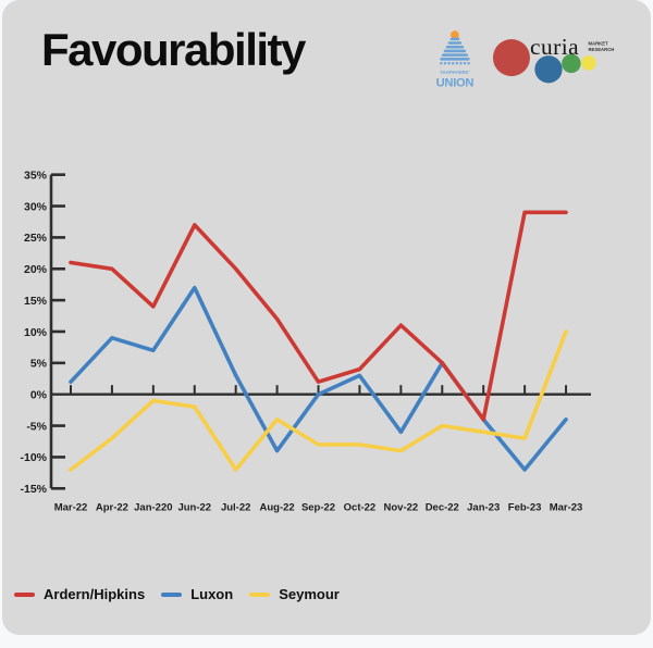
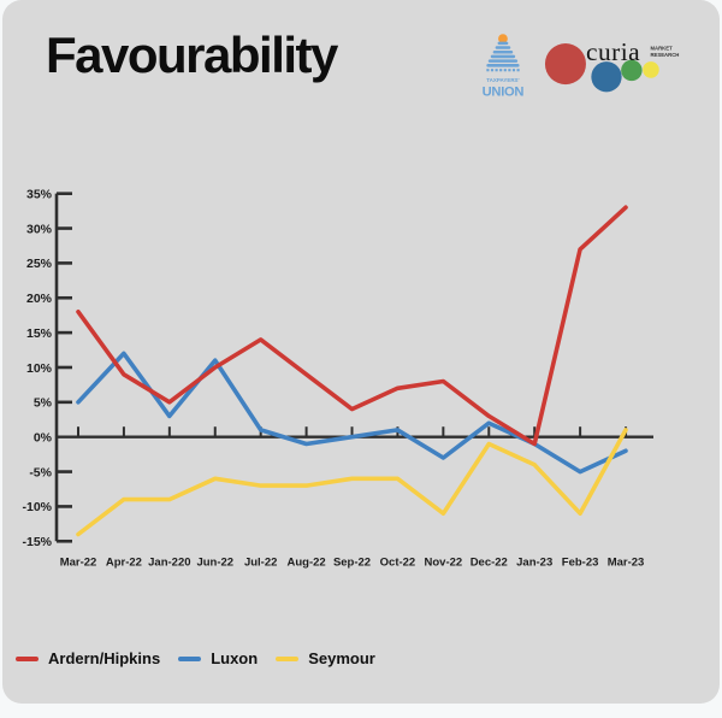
Ardern/Hipkins/Mar-22: 21% -> 18%
Luxon/Mar-22: 2% -> 5%
Seymour/Mar-22: -12% -> -14%
Ardern/Hipkins/Apr-22: 20% -> 9%
Luxon/Apr-22: 9% -> 12%
Seymour/Apr-22: -7% -> -9%
Ardern/Hipkins/Jan-220: 14% -> 5%
Luxon/Jan-220: 7% -> 3%
Seymour/Jan-220: -1% -> -9%
Ardern/Hipkins/Jun-22: 27% -> 10%
Luxon/Jun-22: 17% -> 11%
Seymour/Jun-22: -2% -> -6%
Ardern/Hipkins/Jul-22: 20% -> 14%
Luxon/Jul-22: 3% -> 1%
Seymour/Jul-22: -12% -> -7%
Ardern/Hipkins/Aug-22: 12% -> 9%
Luxon/Aug-22: -9% -> -1%
Seymour/Aug-22: -4% -> -7%
Ardern/Hipkins/Sep-22: 2% -> 4%
Seymour/Sep-22: -8% -> -6%
Ardern/Hipkins/Oct-22: 4% -> 7%
Luxon/Oct-22: 3% -> 1%
Seymour/Oct-22: -8% -> -6%
Ardern/Hipkins/Nov-22: 11% -> 8%
Luxon/Nov-22: -6% -> -3%
Seymour/Nov-22: -9% -> -11%
Ardern/Hipkins/Dec-22: 5% -> 3%
Luxon/Dec-22: 5% -> 2%
Seymour/Dec-22: -5% -> -1%
Ardern/Hipkins/Jan-23: -4% -> -1%
Luxon/Jan-23: -4% -> -1%
Seymour/Jan-23: -6% -> -4%
Ardern/Hipkins/Feb-23: 29% -> 27%
Luxon/Feb-23: -12% -> -5%
Seymour/Feb-23: -7% -> -11%
Ardern/Hipkins/Mar-23: 29% -> 33%
Luxon/Mar-23: -4% -> -2%
Seymour/Mar-23: 10% -> 1%
